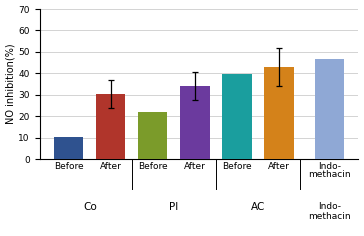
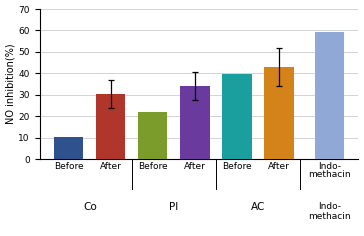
Indo- methacin: 46.5 -> 59.5
